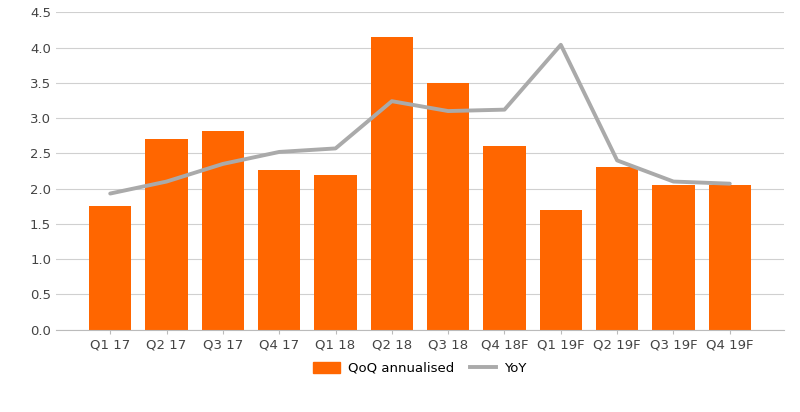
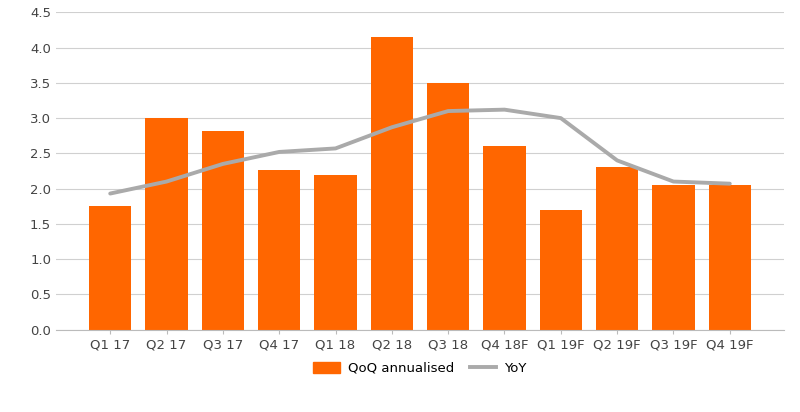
QoQ annualised/Q2 17: 2.70 -> 3.00
YoY/Q2 18: 3.24 -> 2.87
YoY/Q1 19F: 4.04 -> 3.00
